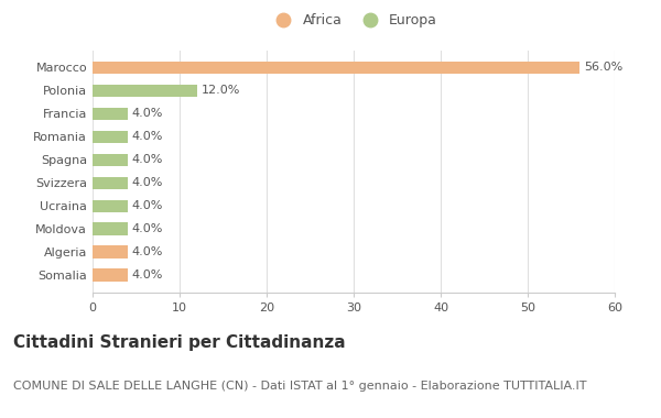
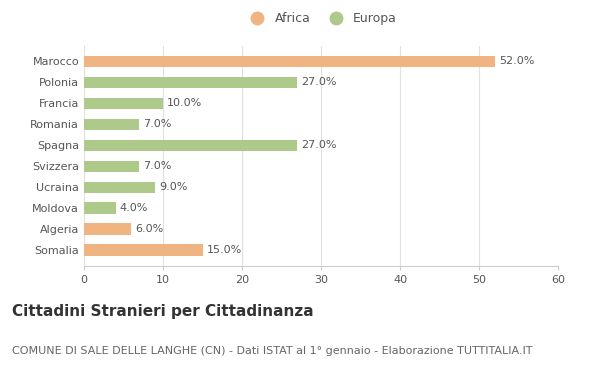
Marocco: 56.0% -> 52.0%
Polonia: 12.0% -> 27.0%
Francia: 4.0% -> 10.0%
Romania: 4.0% -> 7.0%
Spagna: 4.0% -> 27.0%
Svizzera: 4.0% -> 7.0%
Ucraina: 4.0% -> 9.0%
Algeria: 4.0% -> 6.0%
Somalia: 4.0% -> 15.0%
